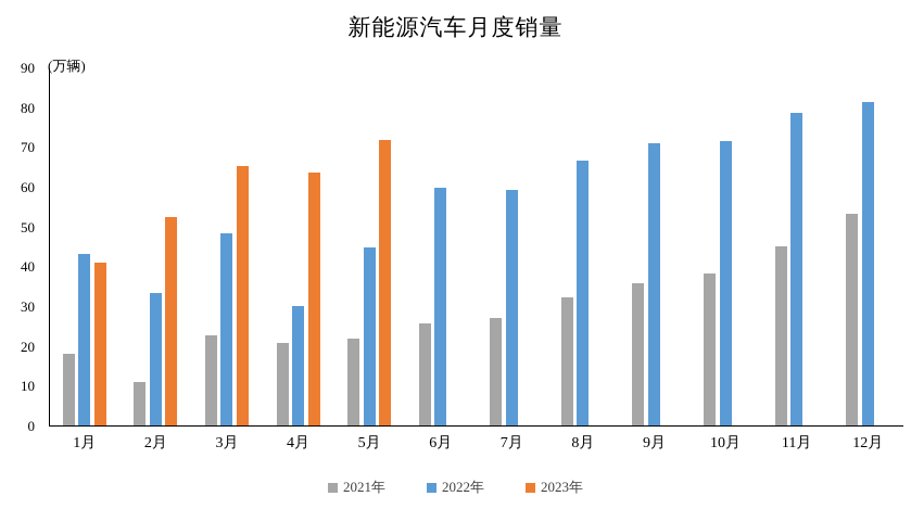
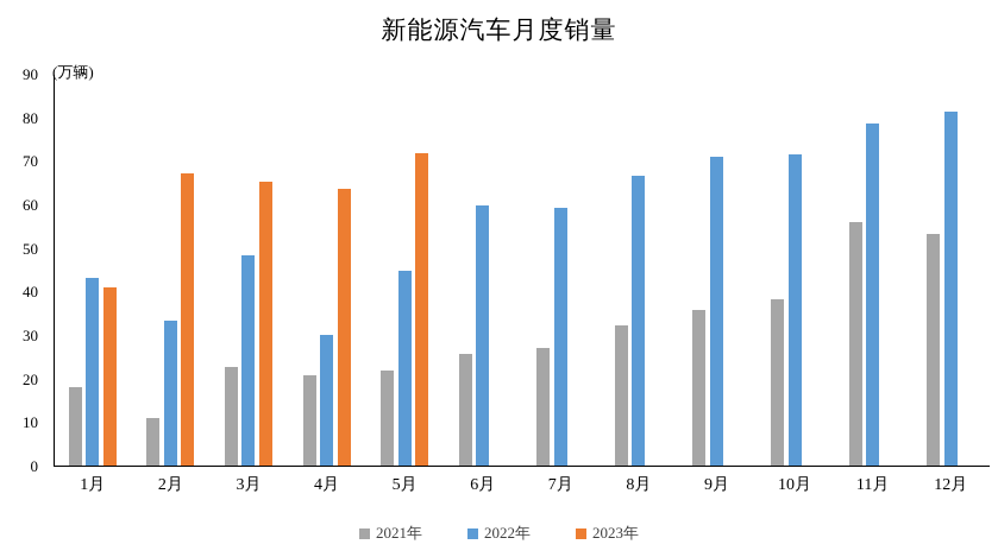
2023年/2月: 52 -> 67
2021年/11月: 45 -> 56
